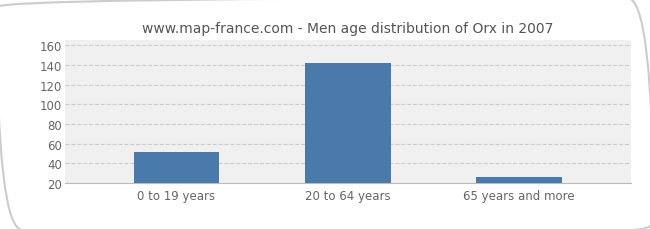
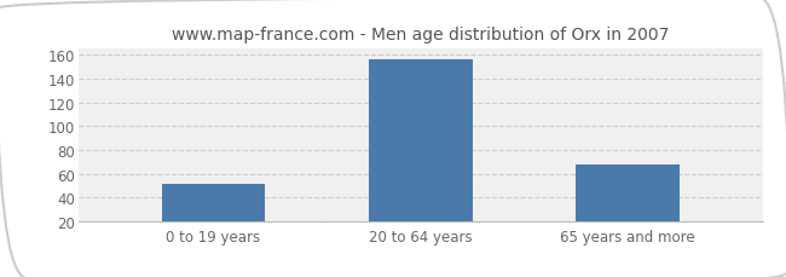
20 to 64 years: 142 -> 156
65 years and more: 26 -> 68
